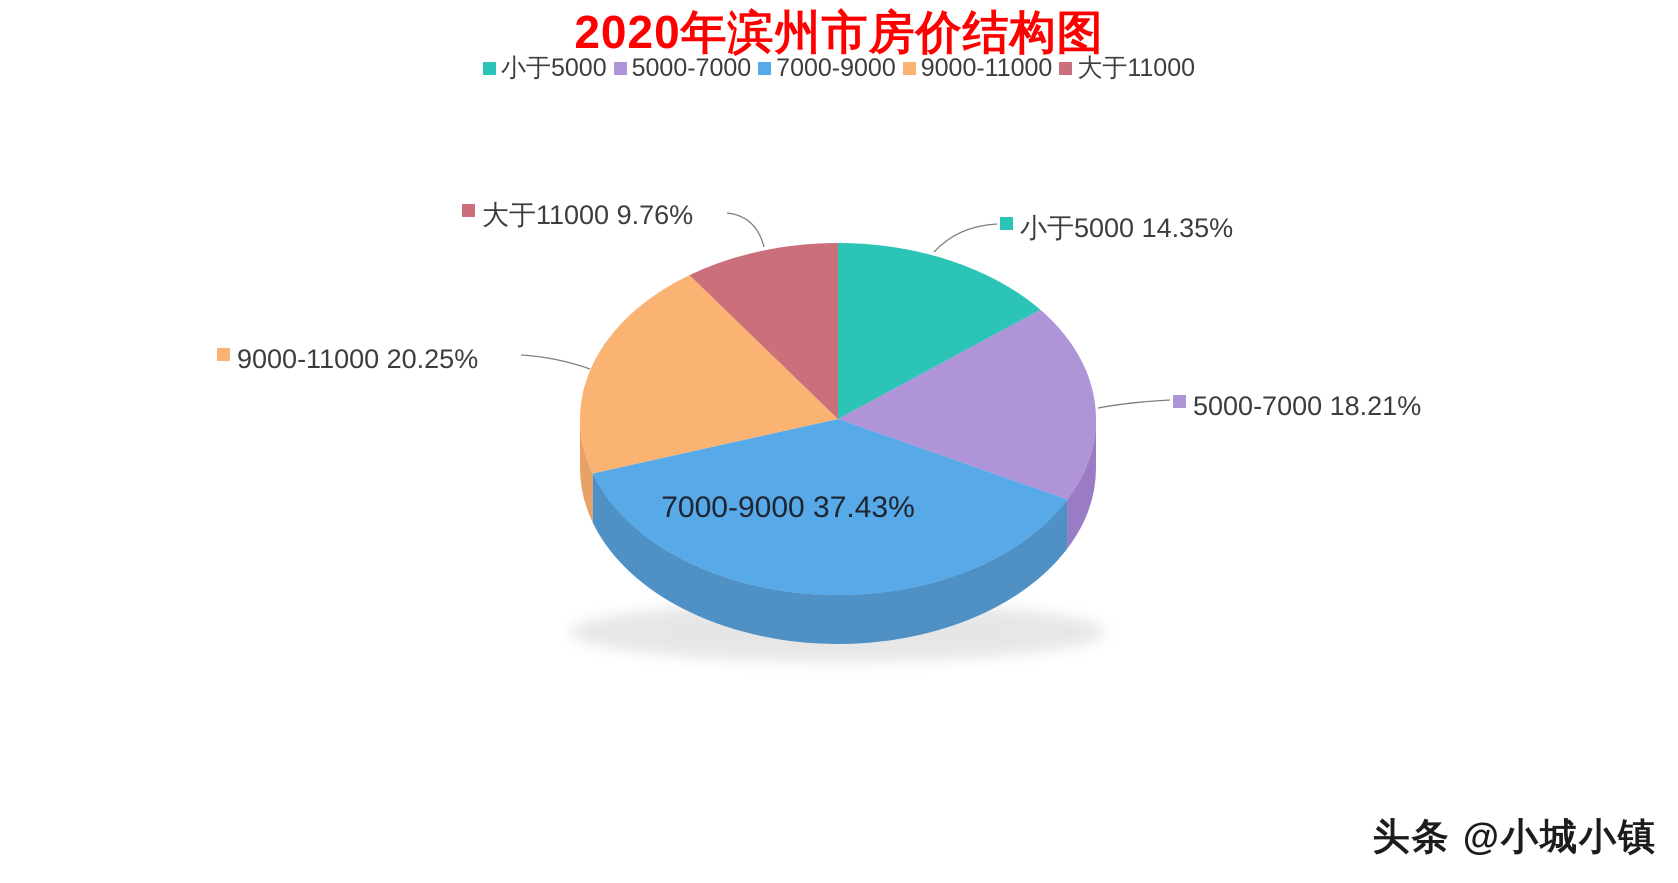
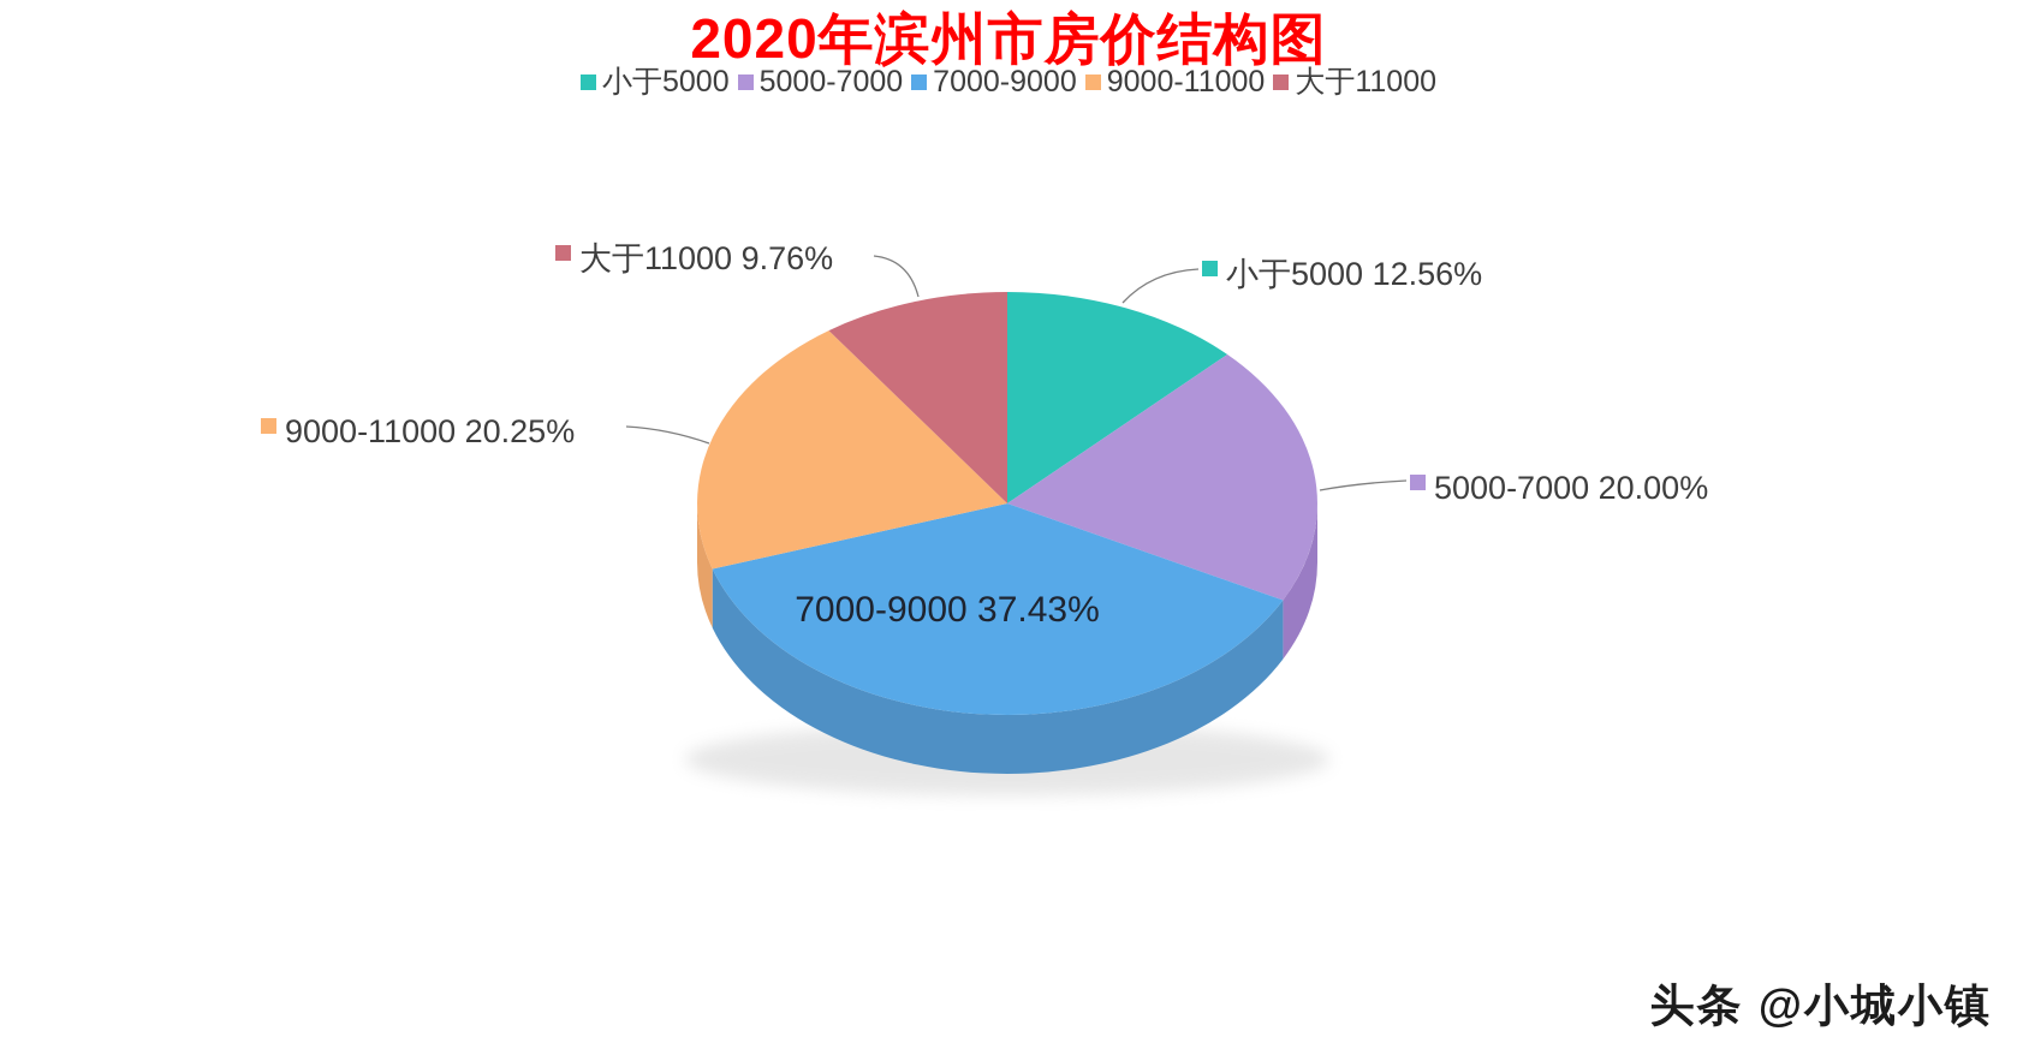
小于5000: 14.35% -> 12.56%
5000-7000: 18.21% -> 20.00%
